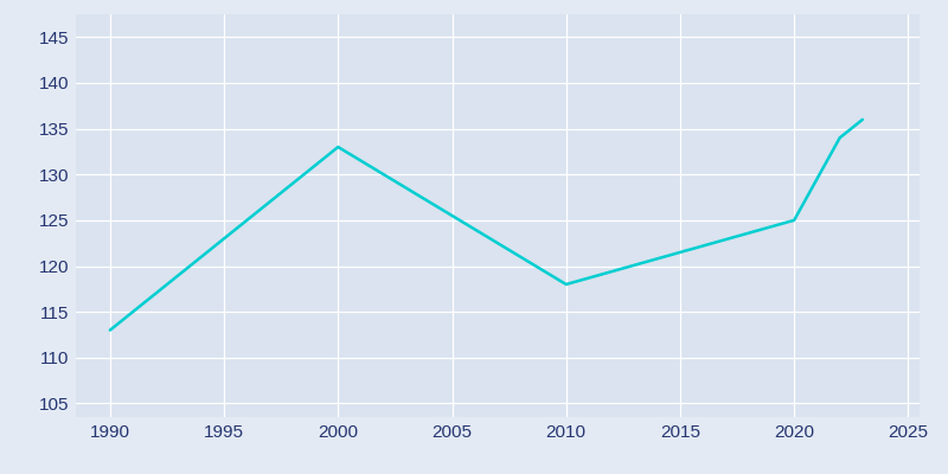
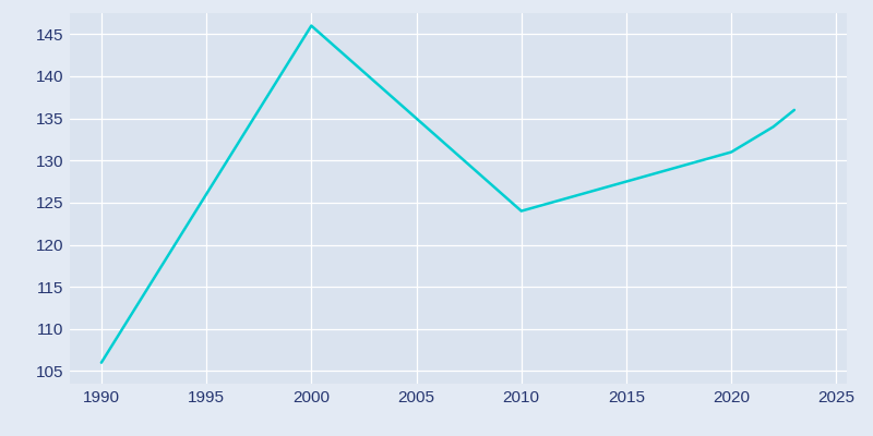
1990: 113 -> 106
2000: 133 -> 146
2010: 118 -> 124
2020: 125 -> 131
